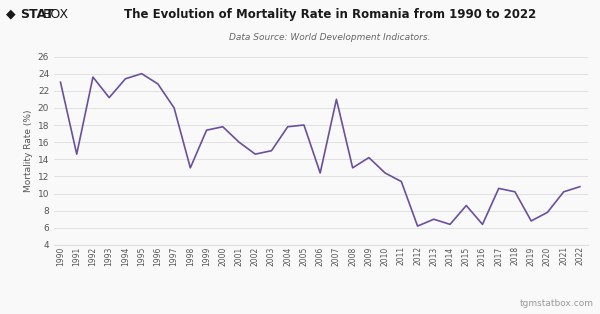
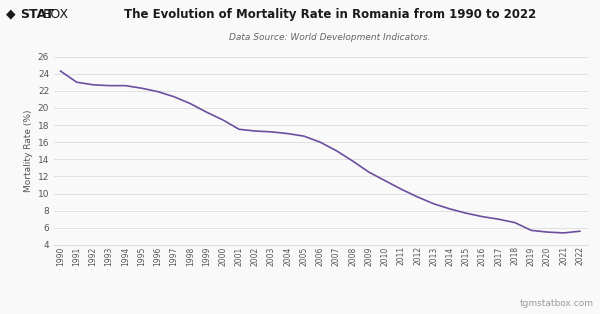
1990: 23.0 -> 24.3
1991: 14.6 -> 23.0
1992: 23.6 -> 22.7
1993: 21.2 -> 22.6
1994: 23.4 -> 22.6
1995: 24.0 -> 22.3
1996: 22.8 -> 21.9
1997: 20.0 -> 21.3
1998: 13.0 -> 20.5
1999: 17.4 -> 19.5
2000: 17.8 -> 18.6
2001: 16.0 -> 17.5
2002: 14.6 -> 17.3
2003: 15.0 -> 17.2
2004: 17.8 -> 17.0
2005: 18.0 -> 16.7
2006: 12.4 -> 16.0
2007: 21.0 -> 15.0
2008: 13.0 -> 13.8
2009: 14.2 -> 12.5
2010: 12.4 -> 11.5
2011: 11.4 -> 10.5
2012: 6.2 -> 9.6
2013: 7.0 -> 8.8
2014: 6.4 -> 8.2
2015: 8.6 -> 7.7
2016: 6.4 -> 7.3
2017: 10.6 -> 7.0
2018: 10.2 -> 6.6
2019: 6.8 -> 5.7
2020: 7.8 -> 5.5
2021: 10.2 -> 5.4
2022: 10.8 -> 5.6
